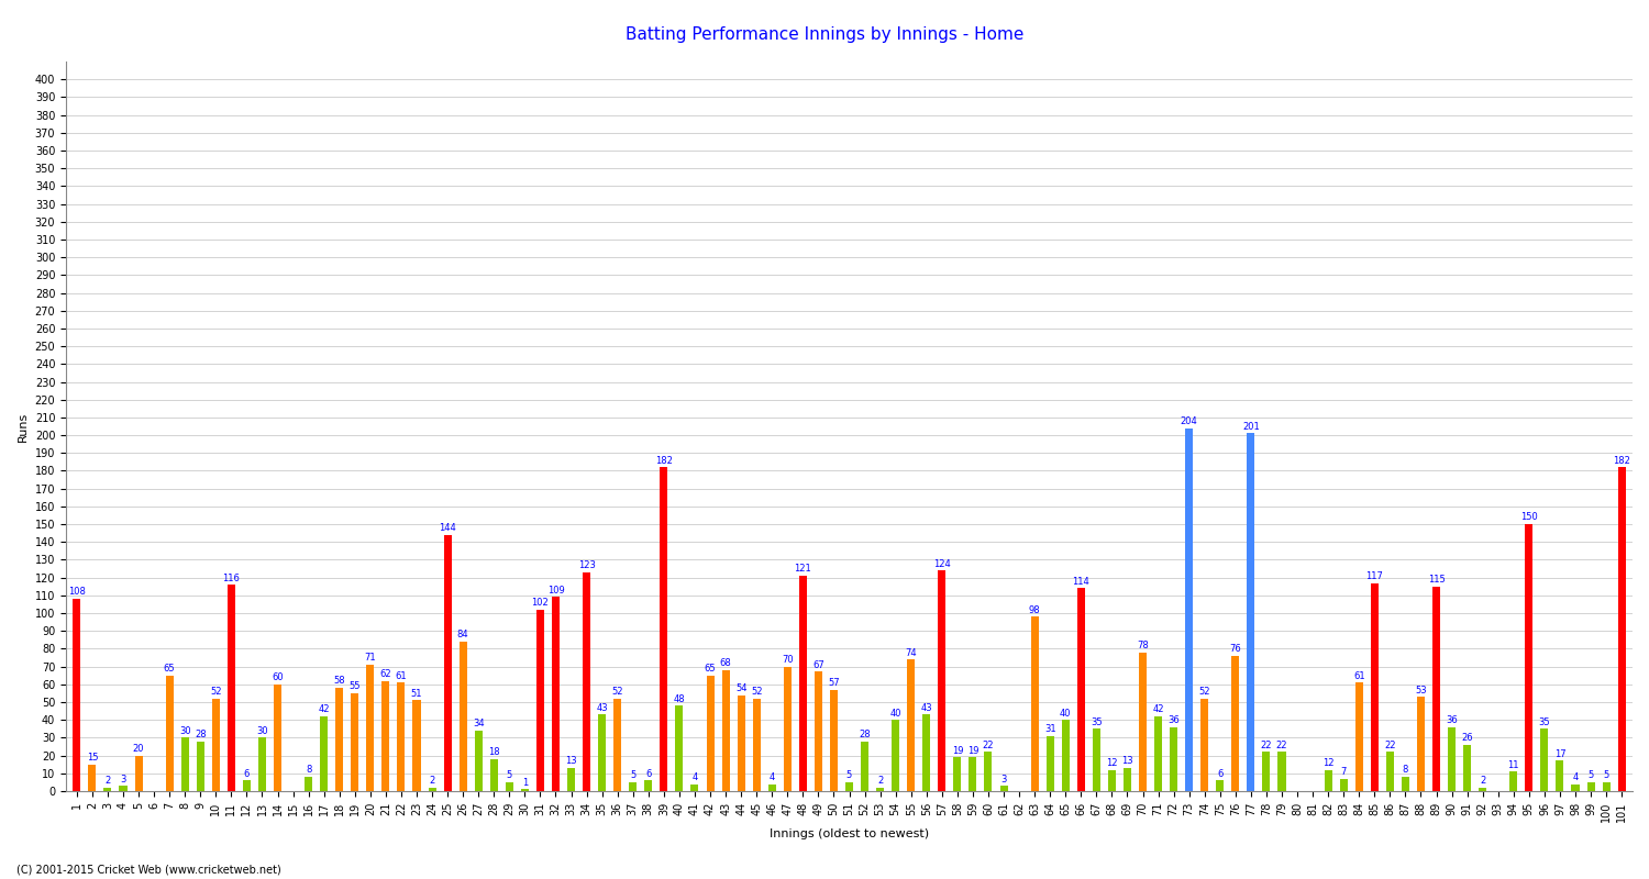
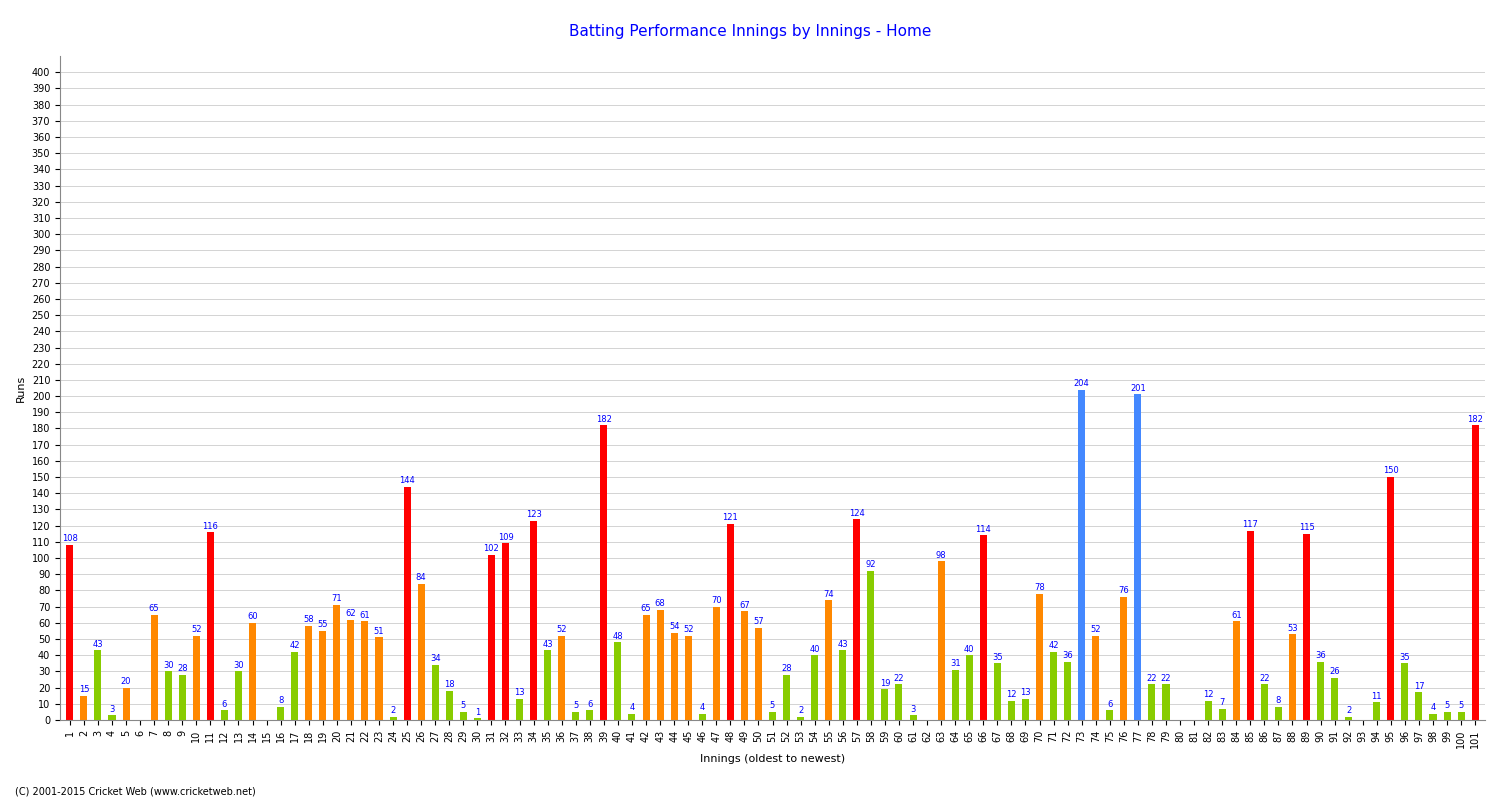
3: 2 -> 43
58: 19 -> 92
